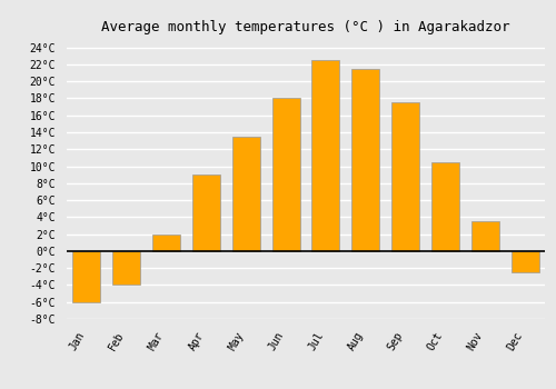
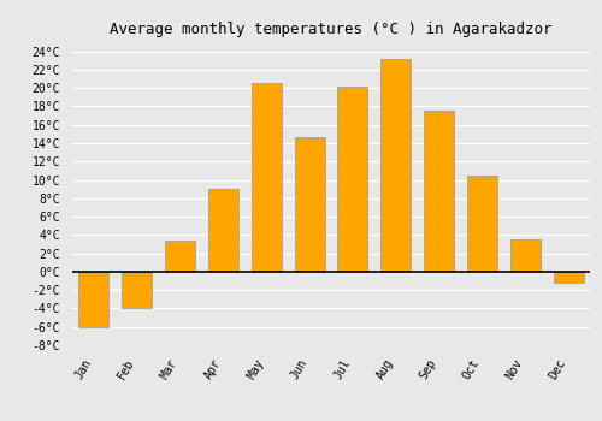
Mar: 2.0°C -> 3.4°C
May: 13.5°C -> 20.6°C
Jun: 18.0°C -> 14.6°C
Jul: 22.5°C -> 20.2°C
Aug: 21.5°C -> 23.2°C
Dec: -2.5°C -> -1.2°C
